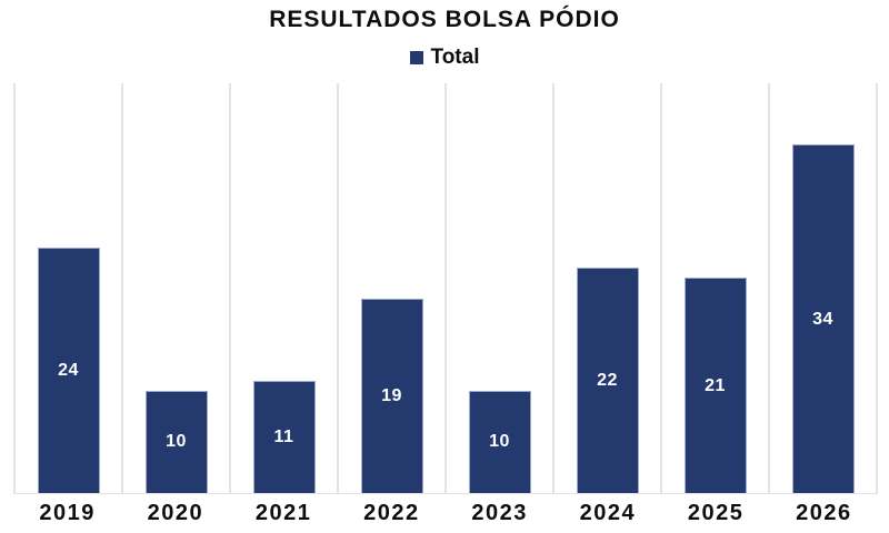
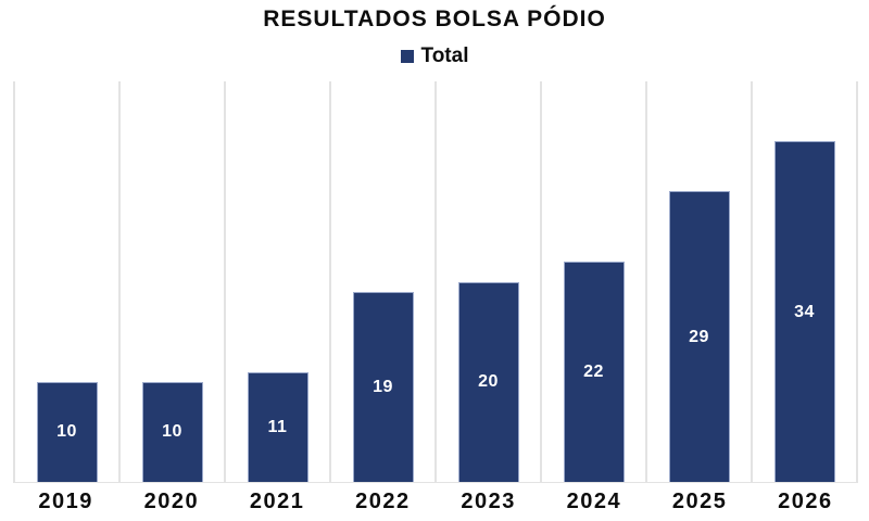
2019: 24 -> 10
2023: 10 -> 20
2025: 21 -> 29
